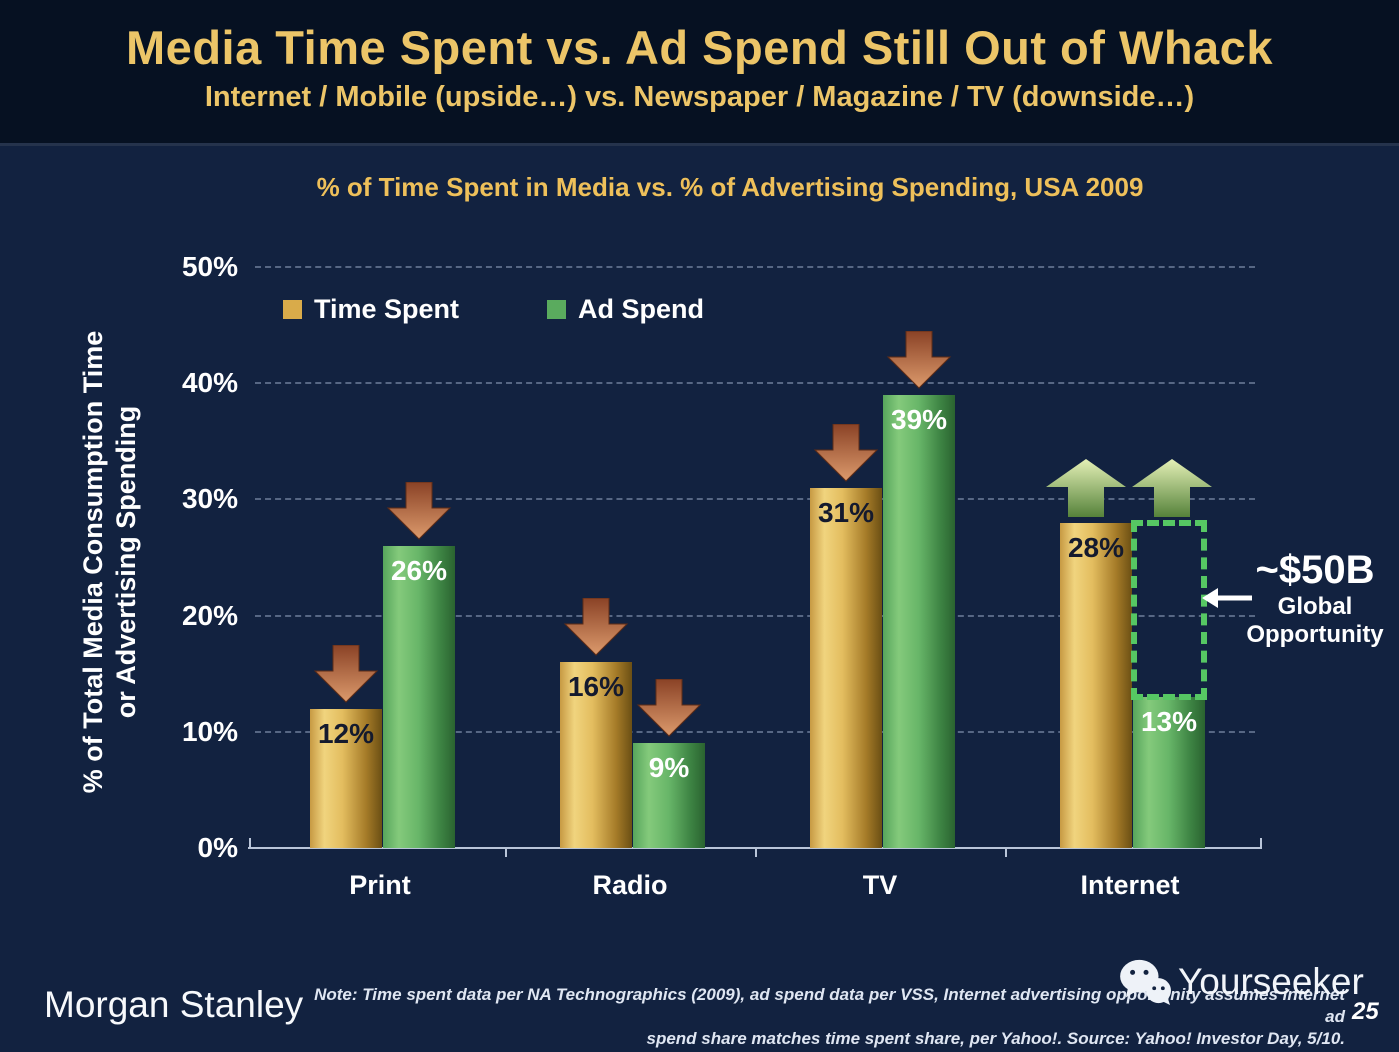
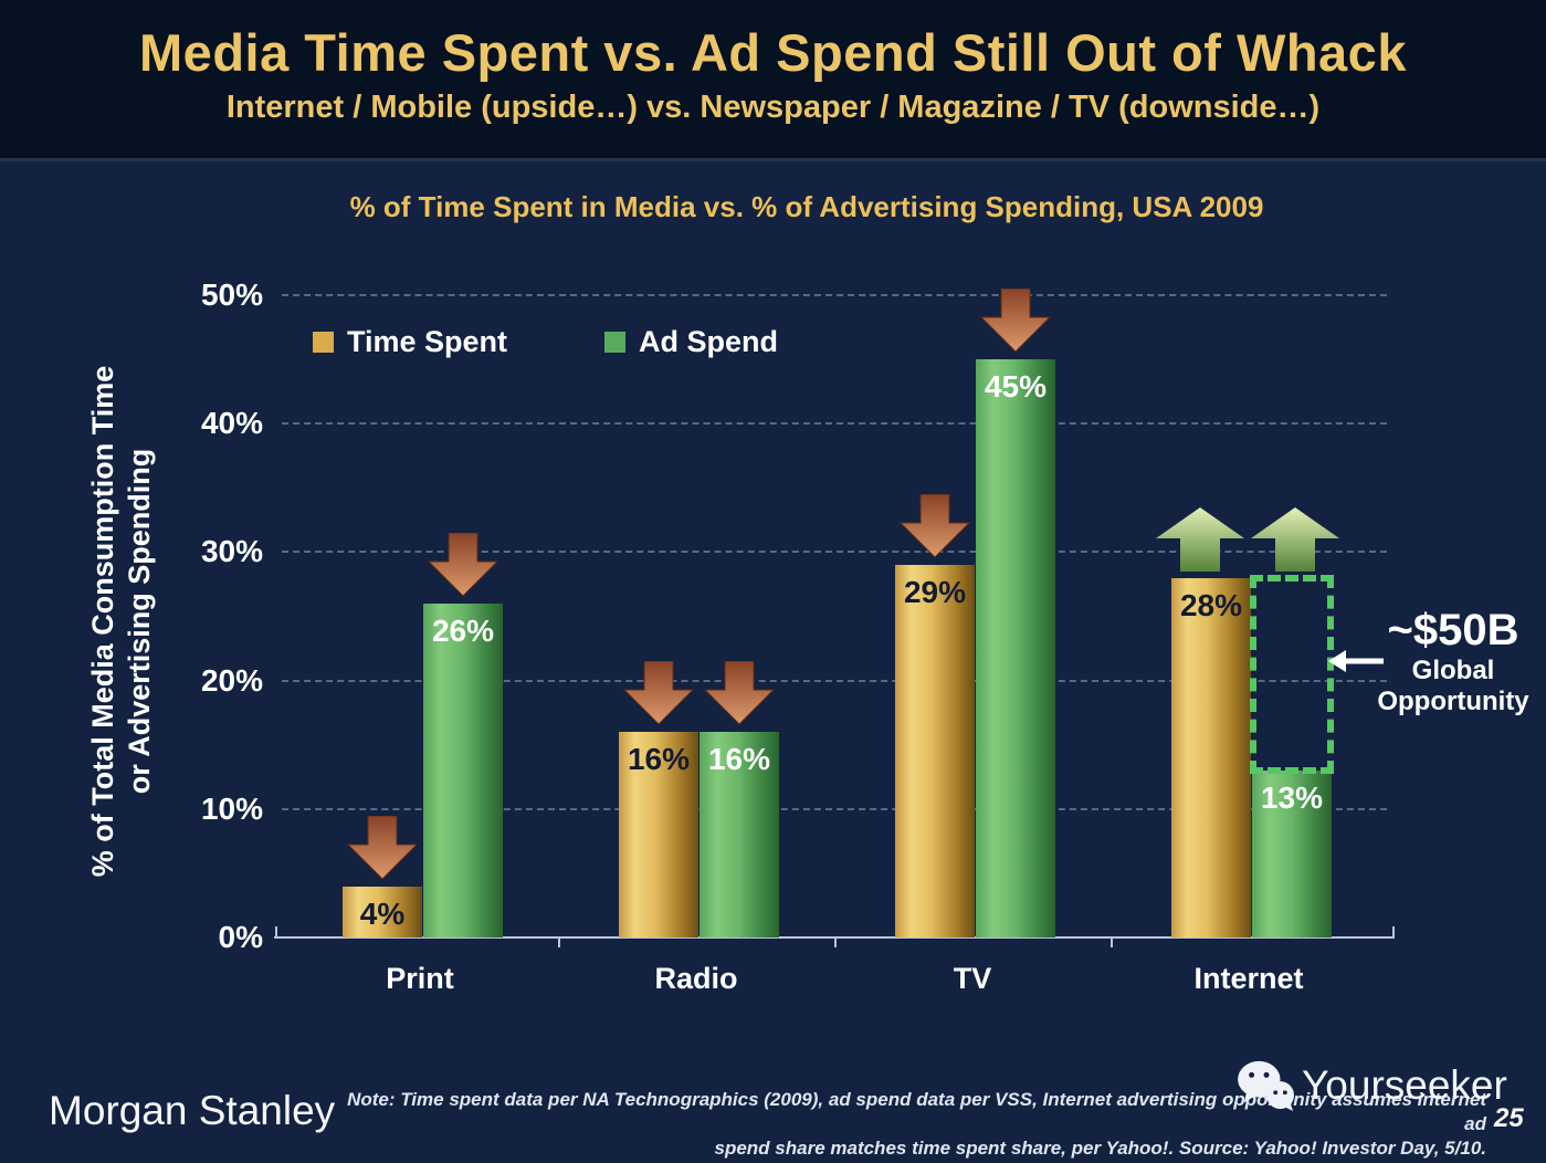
Time Spent/Print: 12% -> 4%
Ad Spend/Radio: 9% -> 16%
Time Spent/TV: 31% -> 29%
Ad Spend/TV: 39% -> 45%
